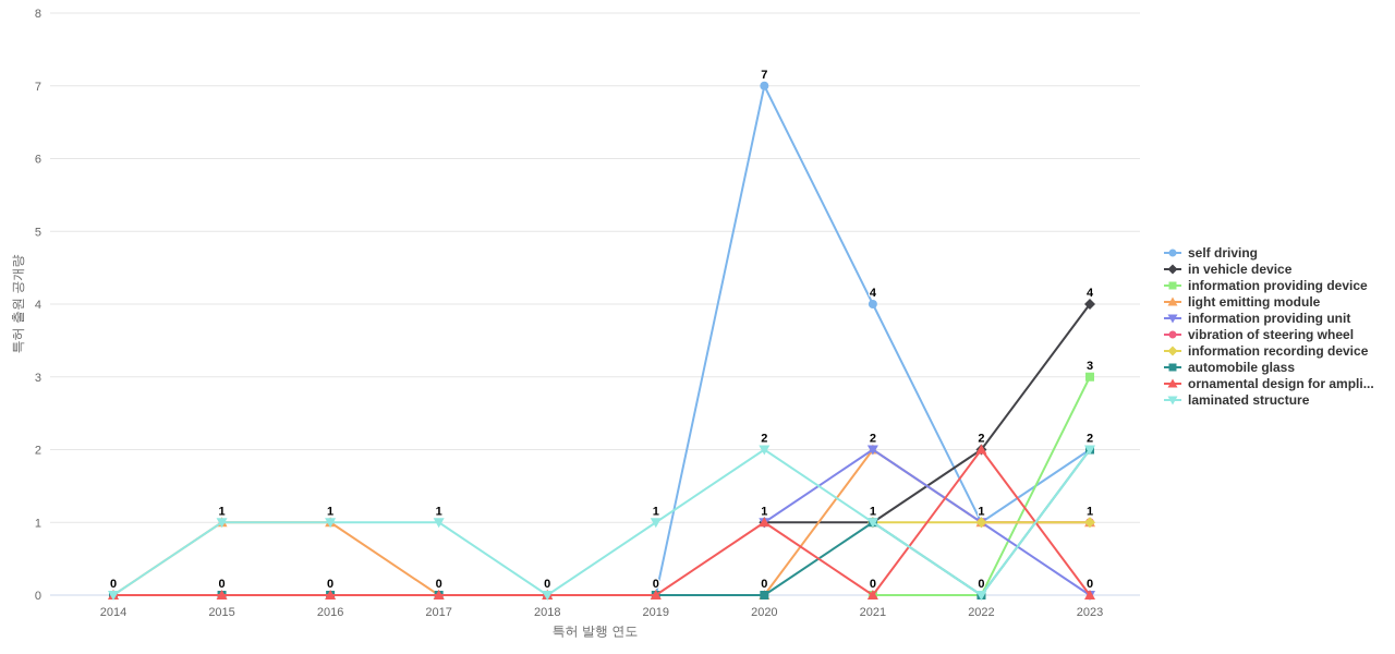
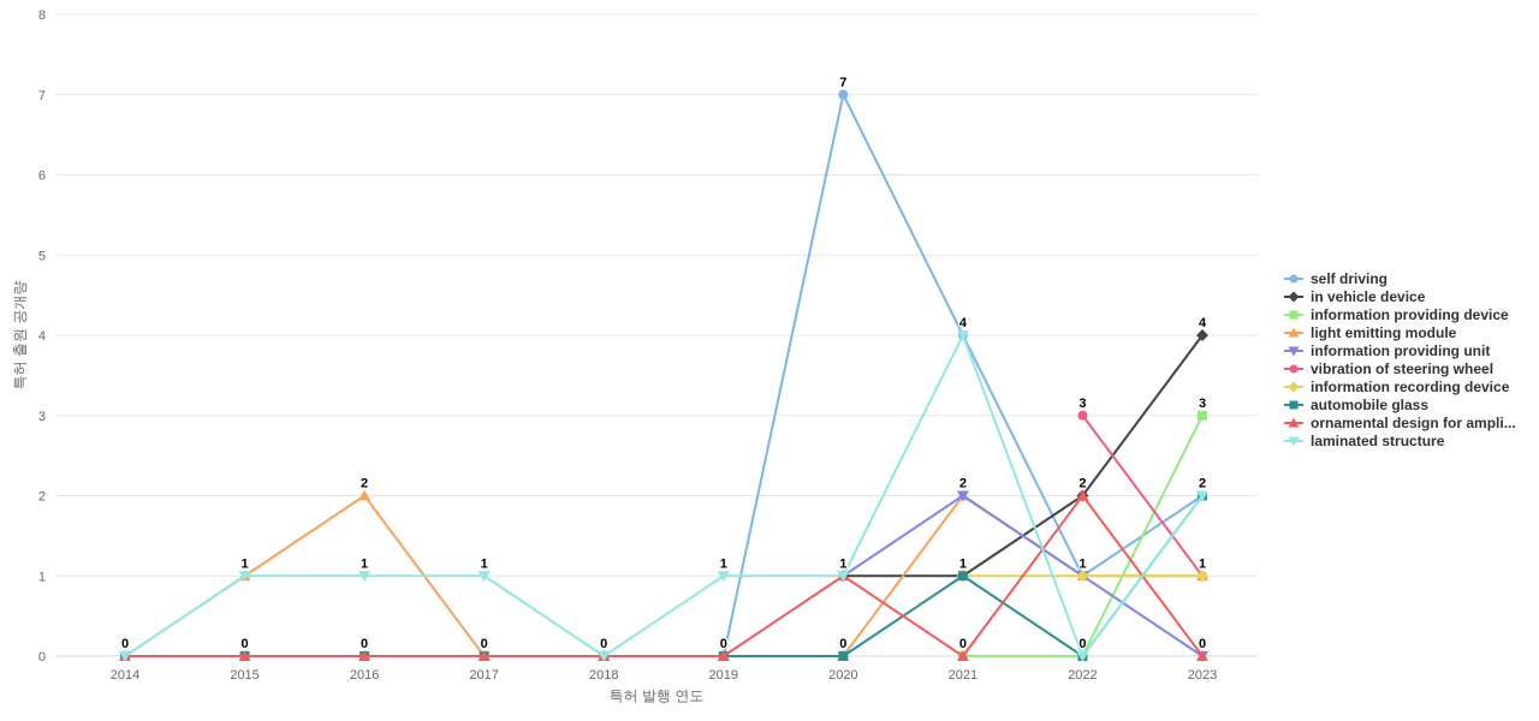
light emitting module/2016: 1 -> 2
laminated structure/2020: 2 -> 1
laminated structure/2021: 1 -> 4
vibration of steering wheel/2022: 1 -> 3
